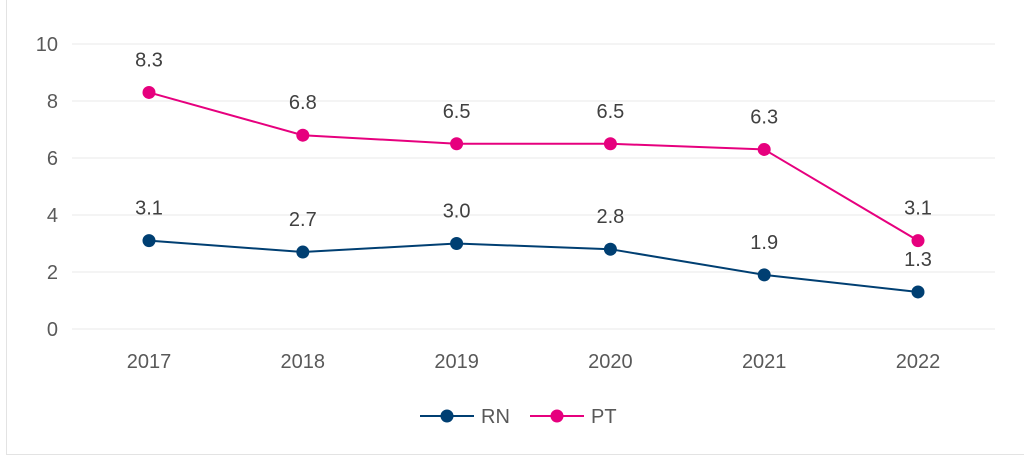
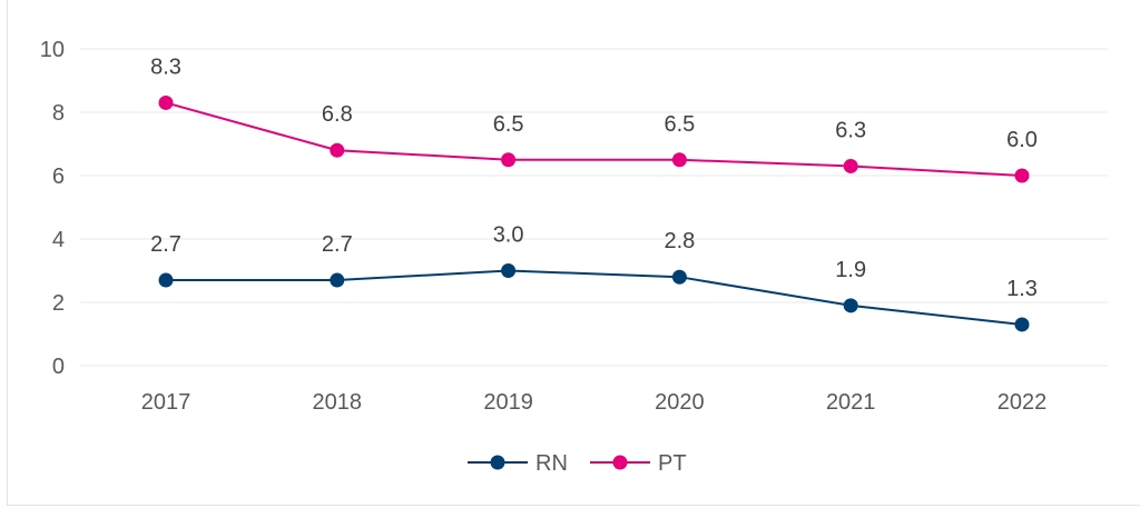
RN/2017: 3.1 -> 2.7
PT/2022: 3.1 -> 6.0
